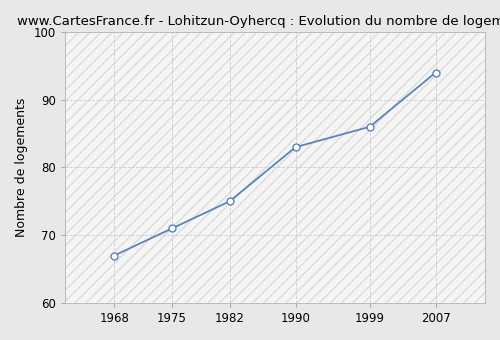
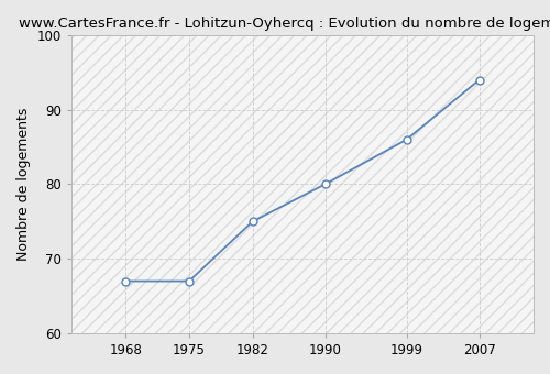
1975: 71 -> 67
1990: 83 -> 80
